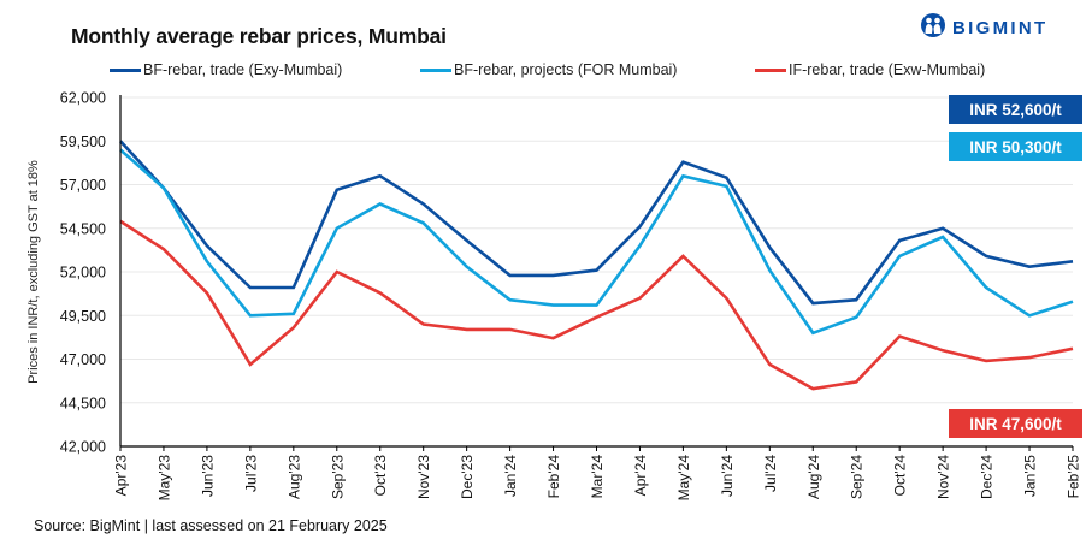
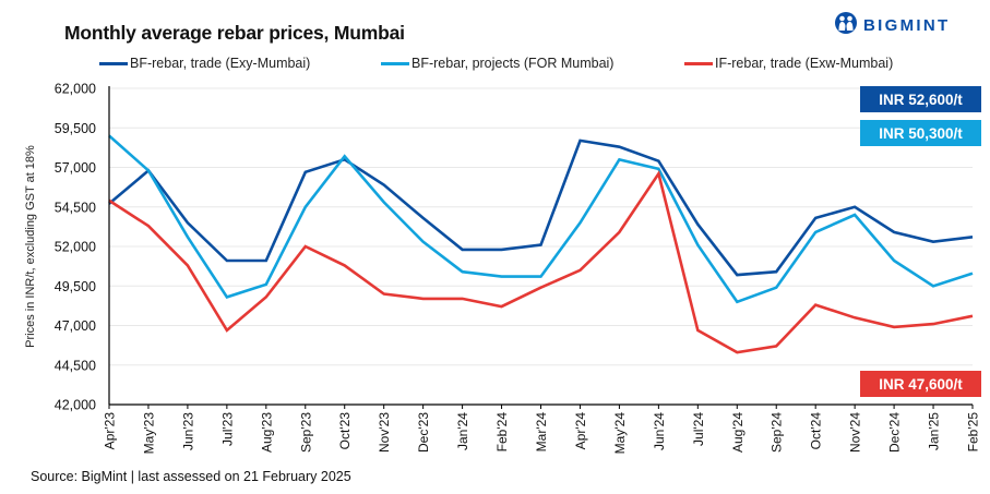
BF-rebar, trade (Exy-Mumbai)/Apr'23: 59500 -> 54700
BF-rebar, projects (FOR Mumbai)/Jul'23: 49500 -> 48800
BF-rebar, projects (FOR Mumbai)/Oct'23: 55900 -> 57700
BF-rebar, trade (Exy-Mumbai)/Apr'24: 54600 -> 58700
IF-rebar, trade (Exw-Mumbai)/Jun'24: 50500 -> 56600
